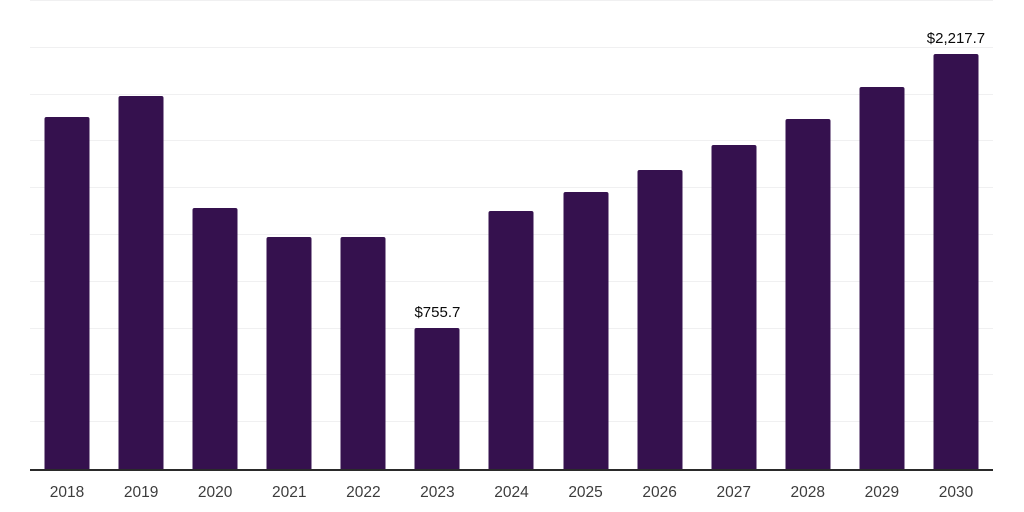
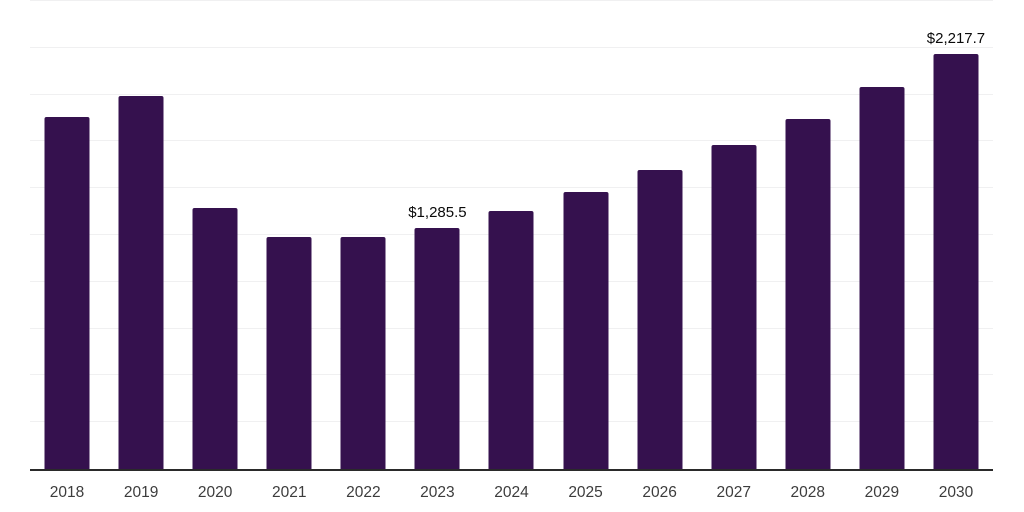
2023: $755.7 -> $1,285.5
